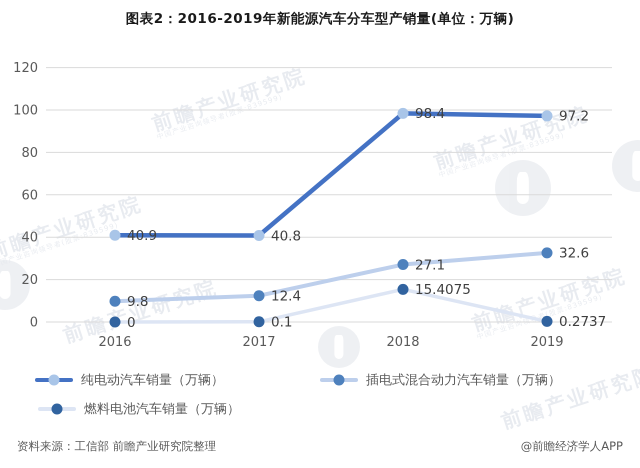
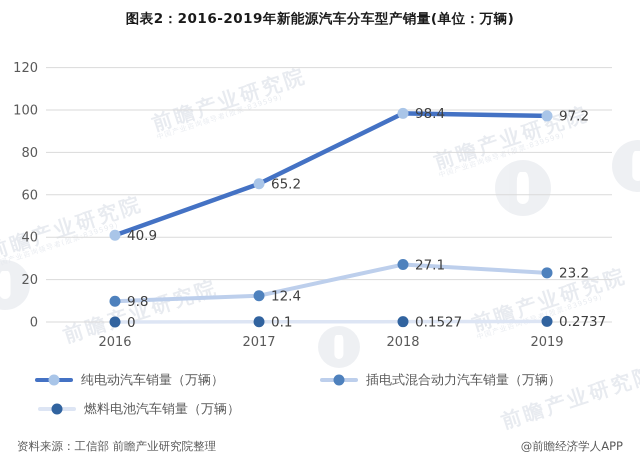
纯电动汽车销量（万辆）/2017: 40.8 -> 65.2
燃料电池汽车销量（万辆）/2018: 15.4075 -> 0.1527
插电式混合动力汽车销量（万辆）/2019: 32.6 -> 23.2
